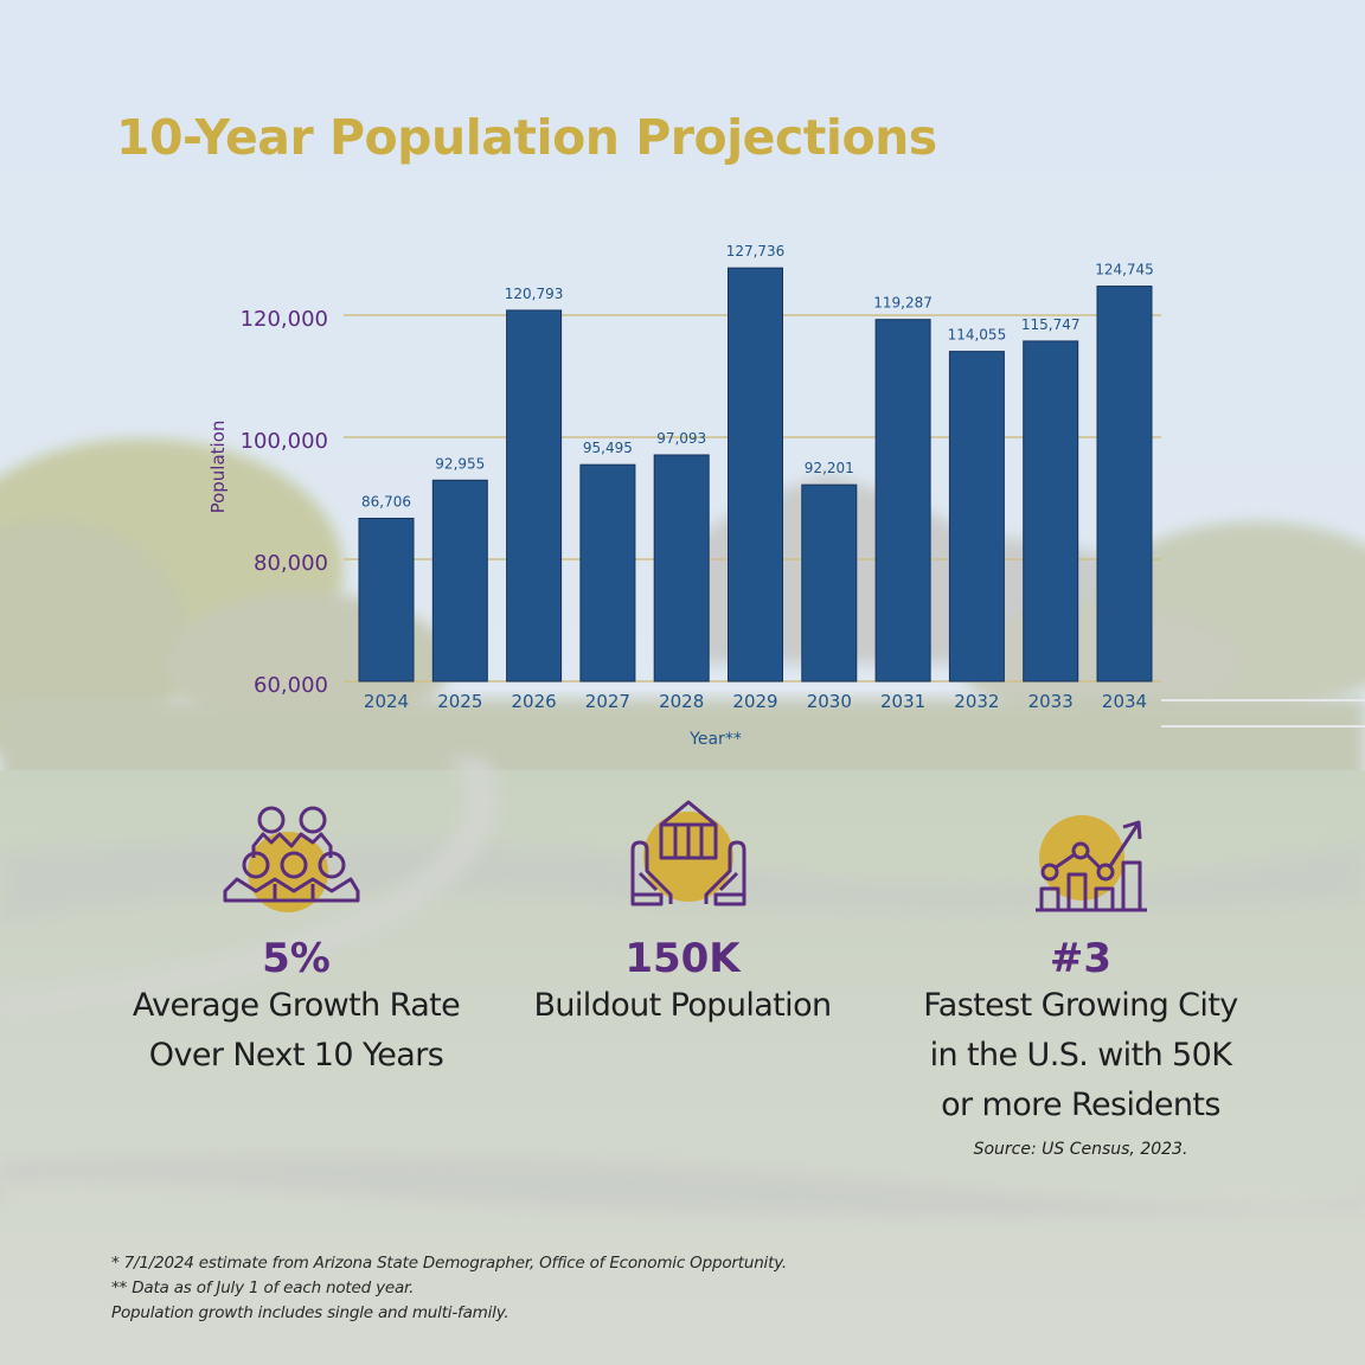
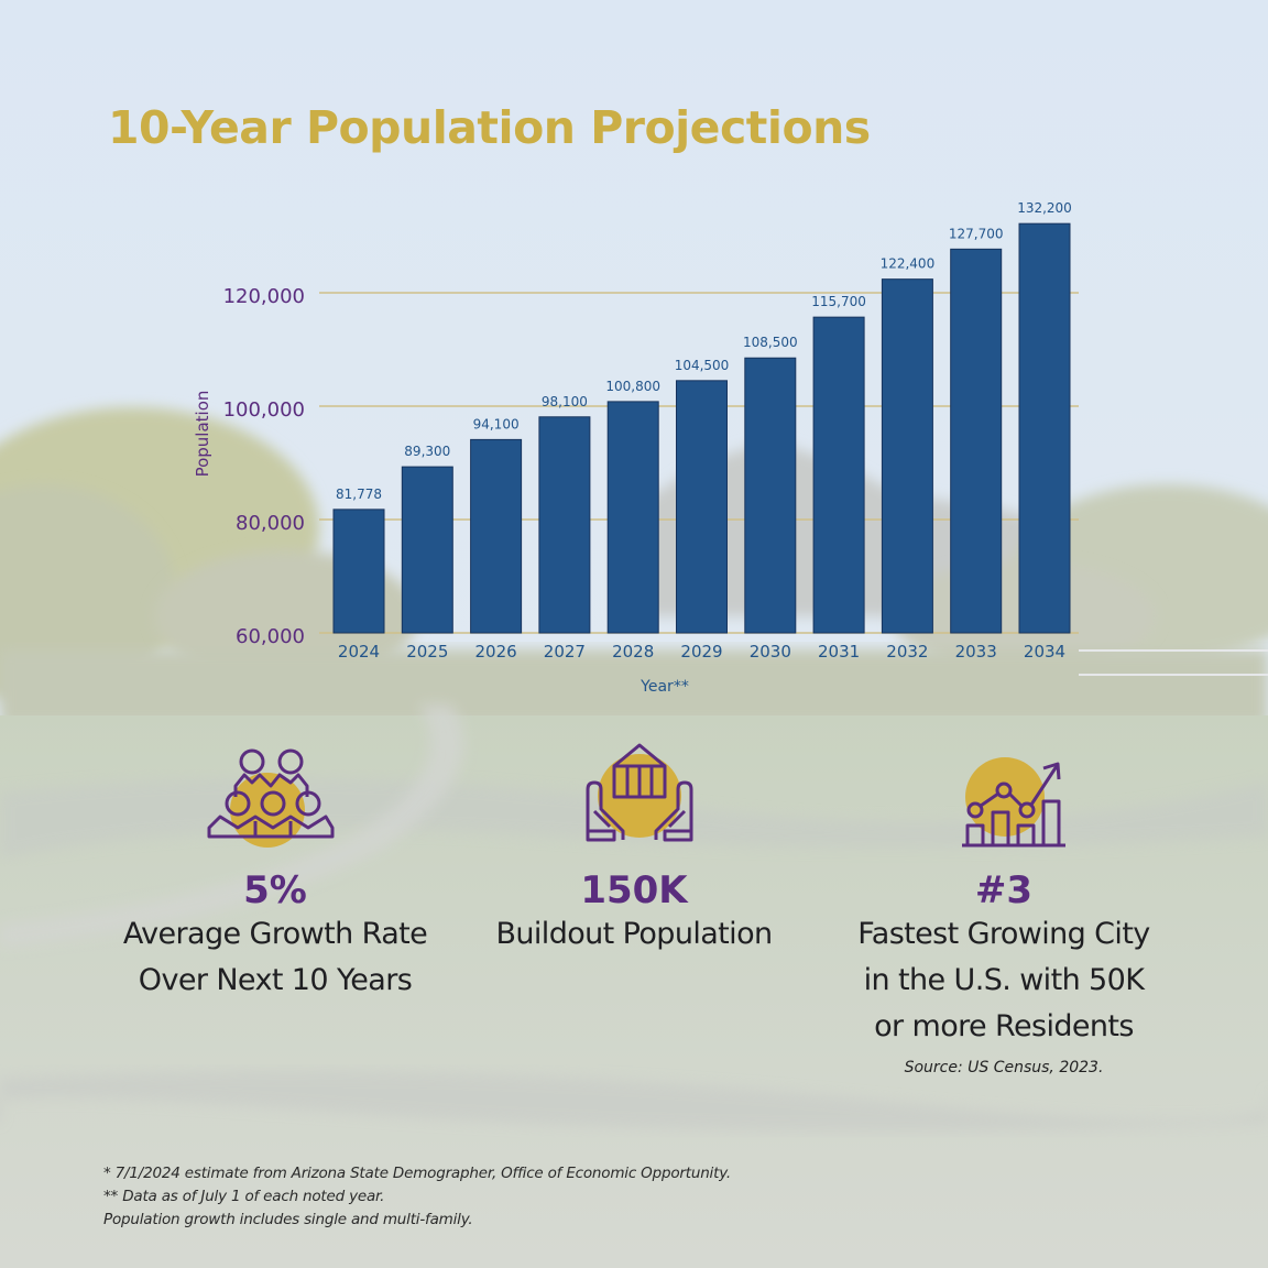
2024: 86,706 -> 81,778
2025: 92,955 -> 89,300
2026: 120,793 -> 94,100
2027: 95,495 -> 98,100
2028: 97,093 -> 100,800
2029: 127,736 -> 104,500
2030: 92,201 -> 108,500
2031: 119,287 -> 115,700
2032: 114,055 -> 122,400
2033: 115,747 -> 127,700
2034: 124,745 -> 132,200
